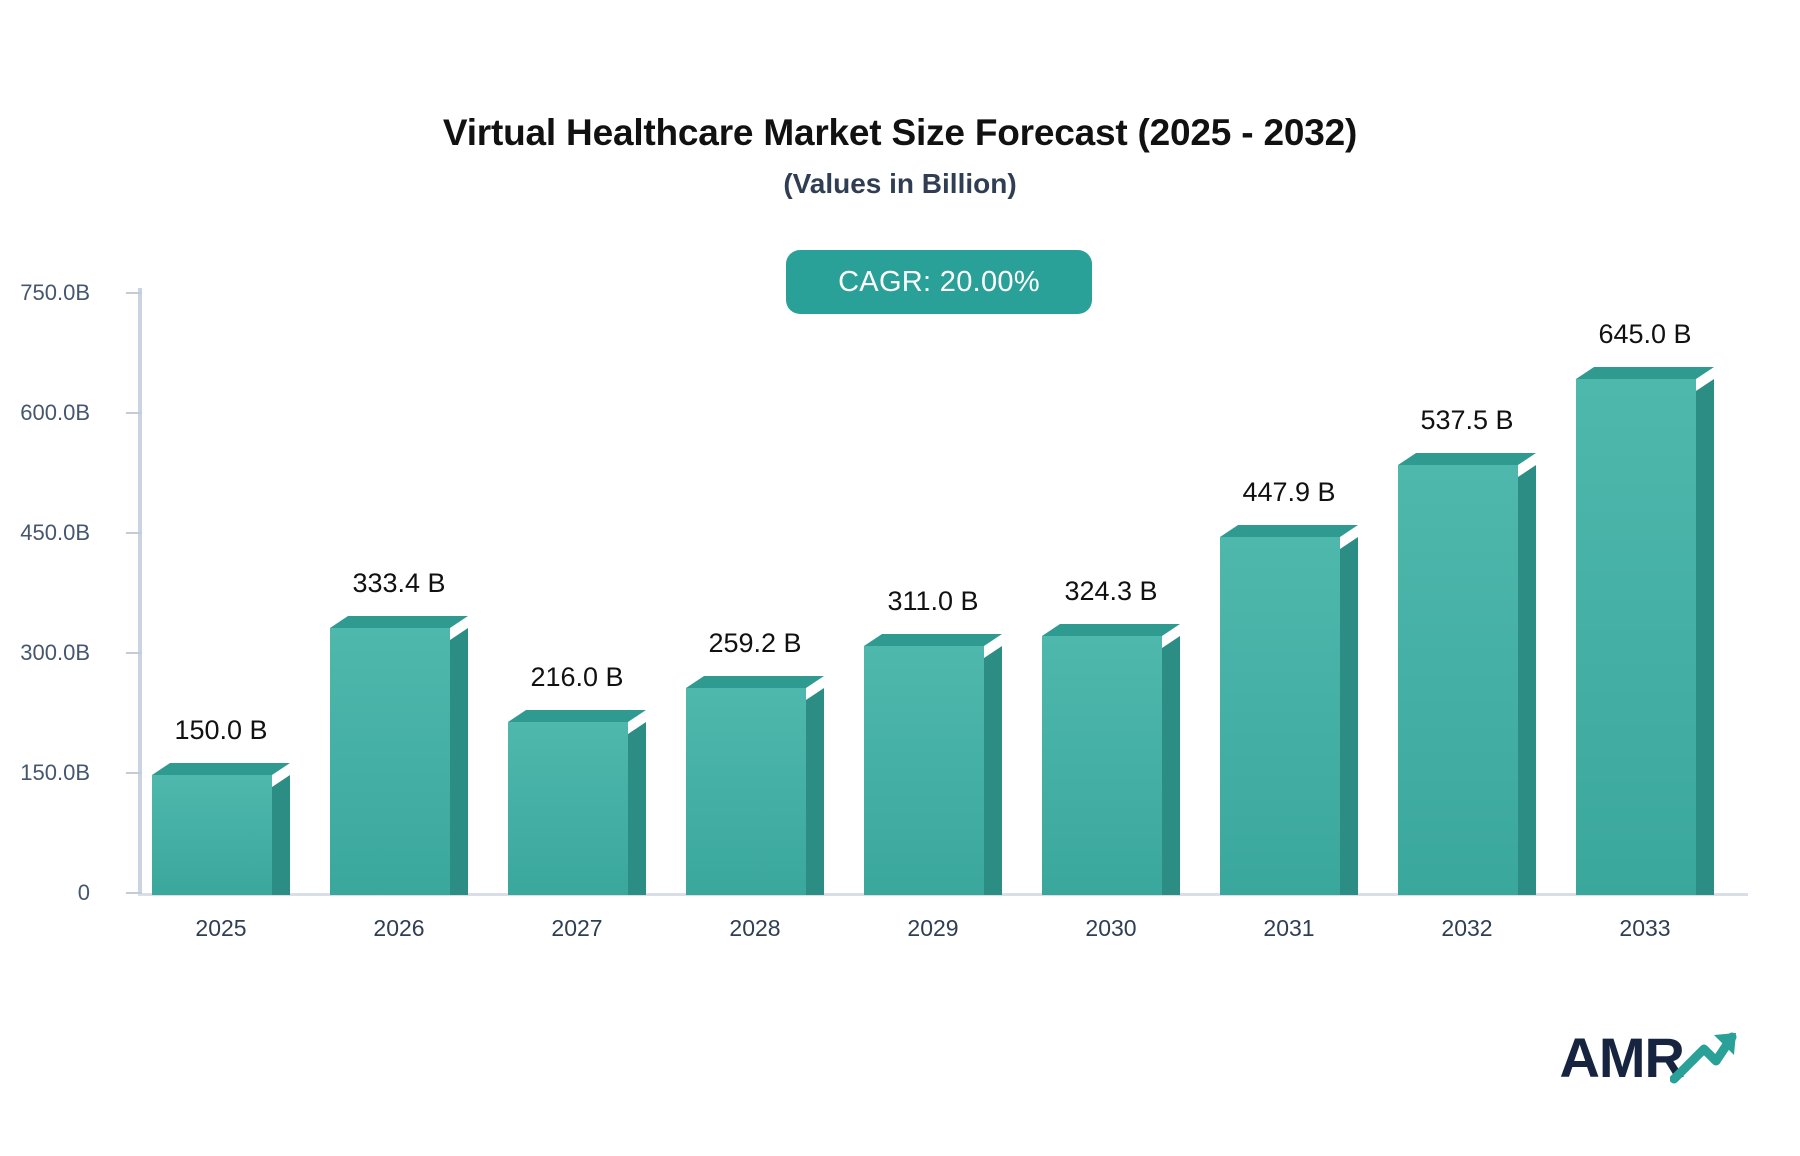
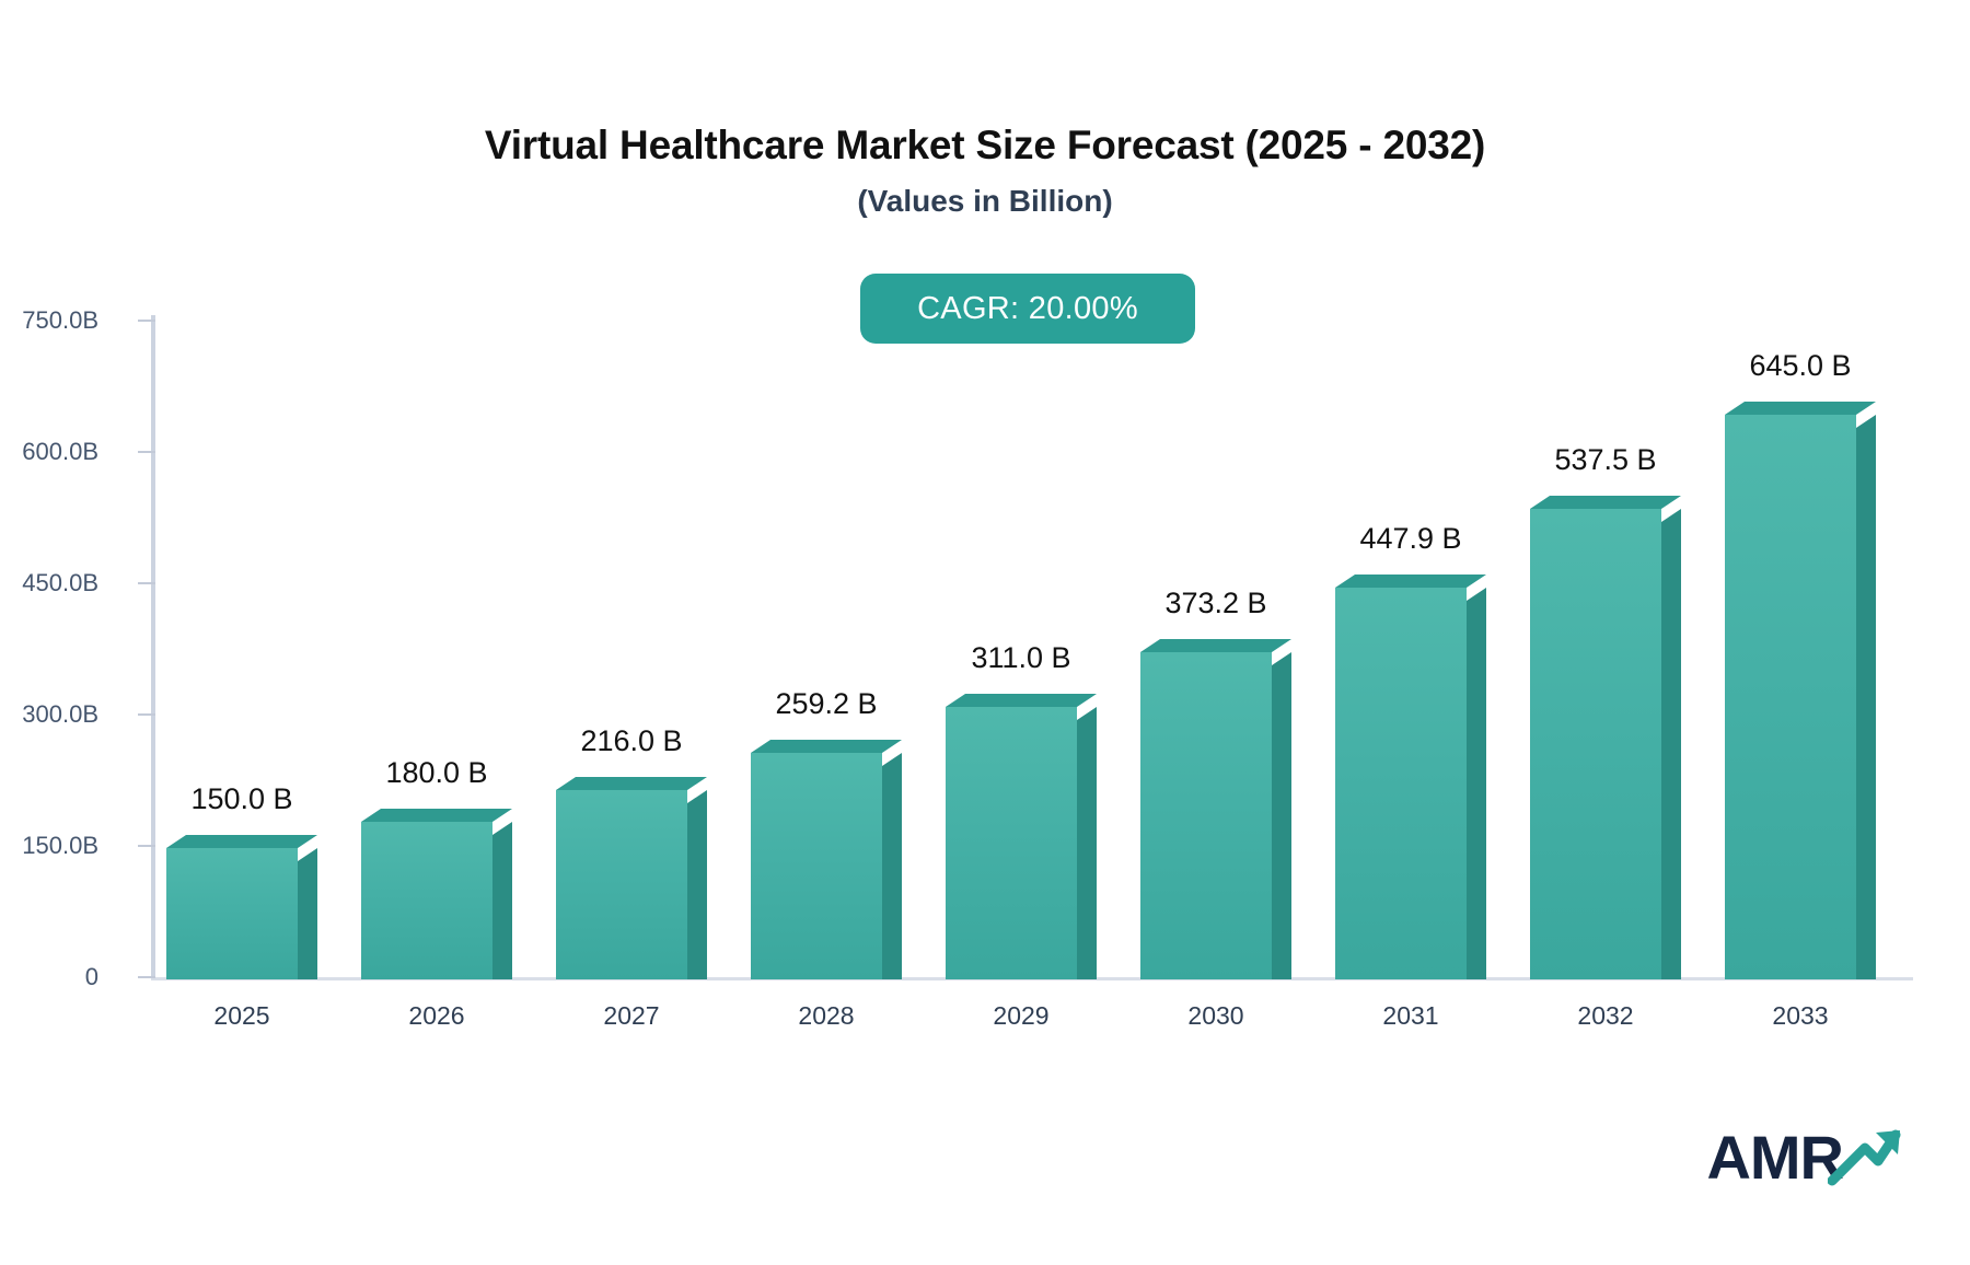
2026: 333.4 -> 180.0
2030: 324.3 -> 373.2
